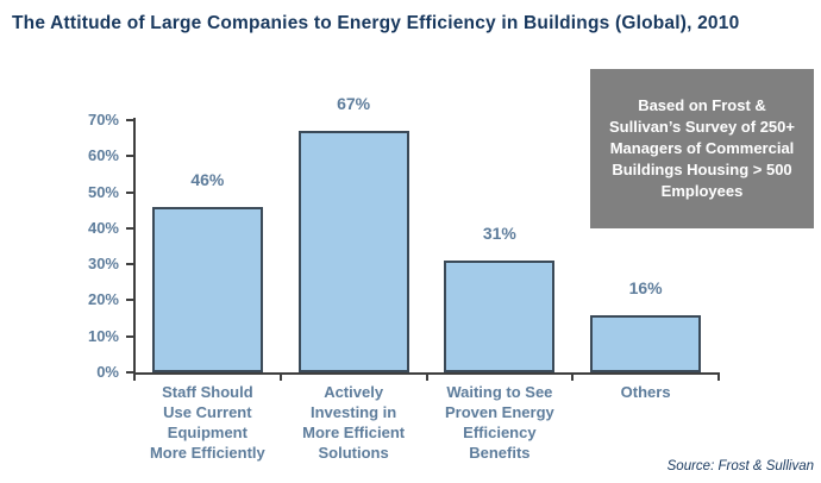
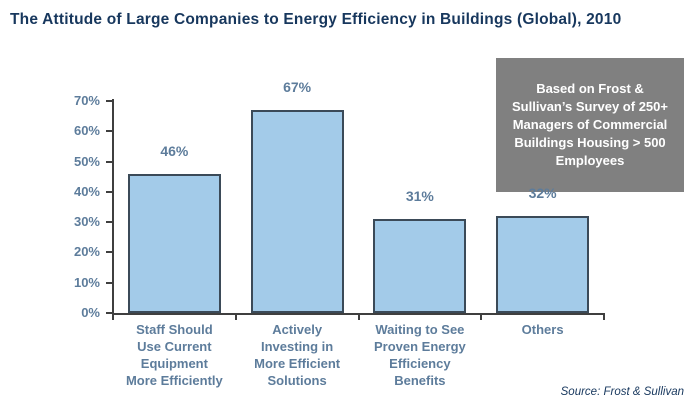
Others: 16% -> 32%
